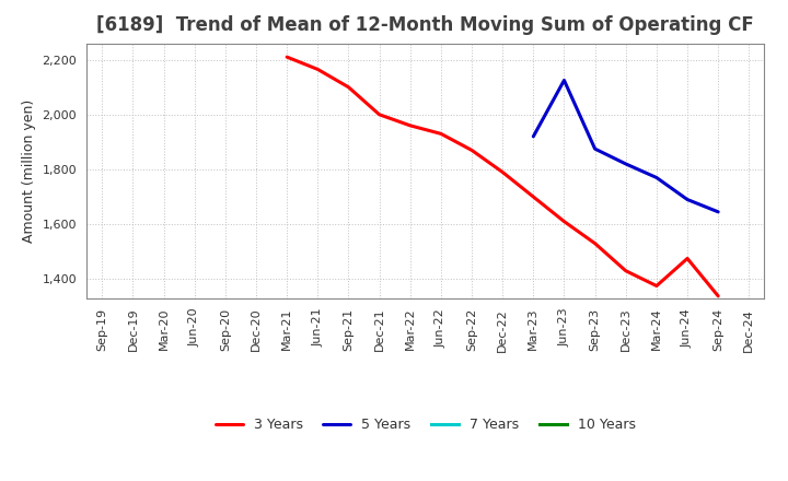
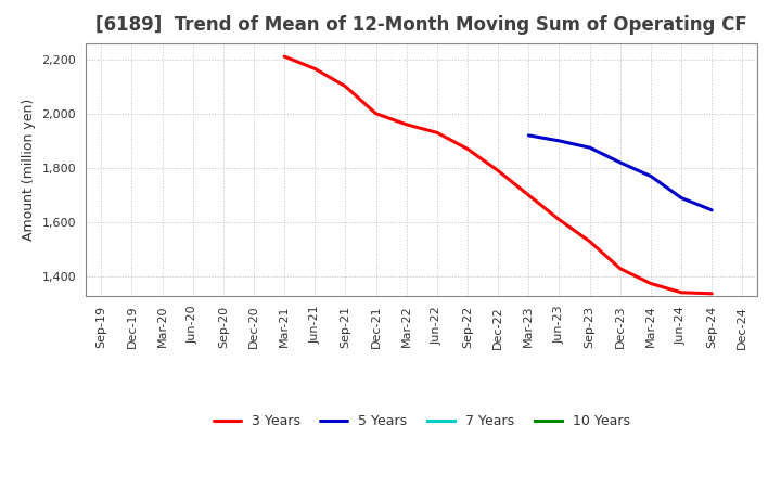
5 Years/Jun-23: 2,125 -> 1,900
3 Years/Jun-24: 1,475 -> 1,342
